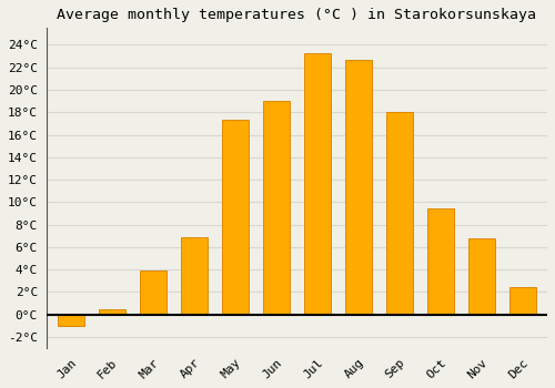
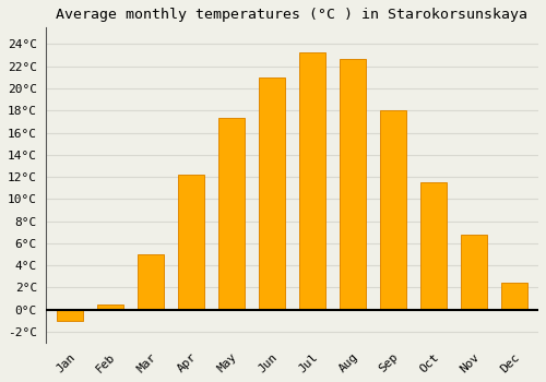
Mar: 3.9°C -> 5.0°C
Apr: 6.9°C -> 12.2°C
Jun: 19.0°C -> 21.0°C
Oct: 9.4°C -> 11.5°C
